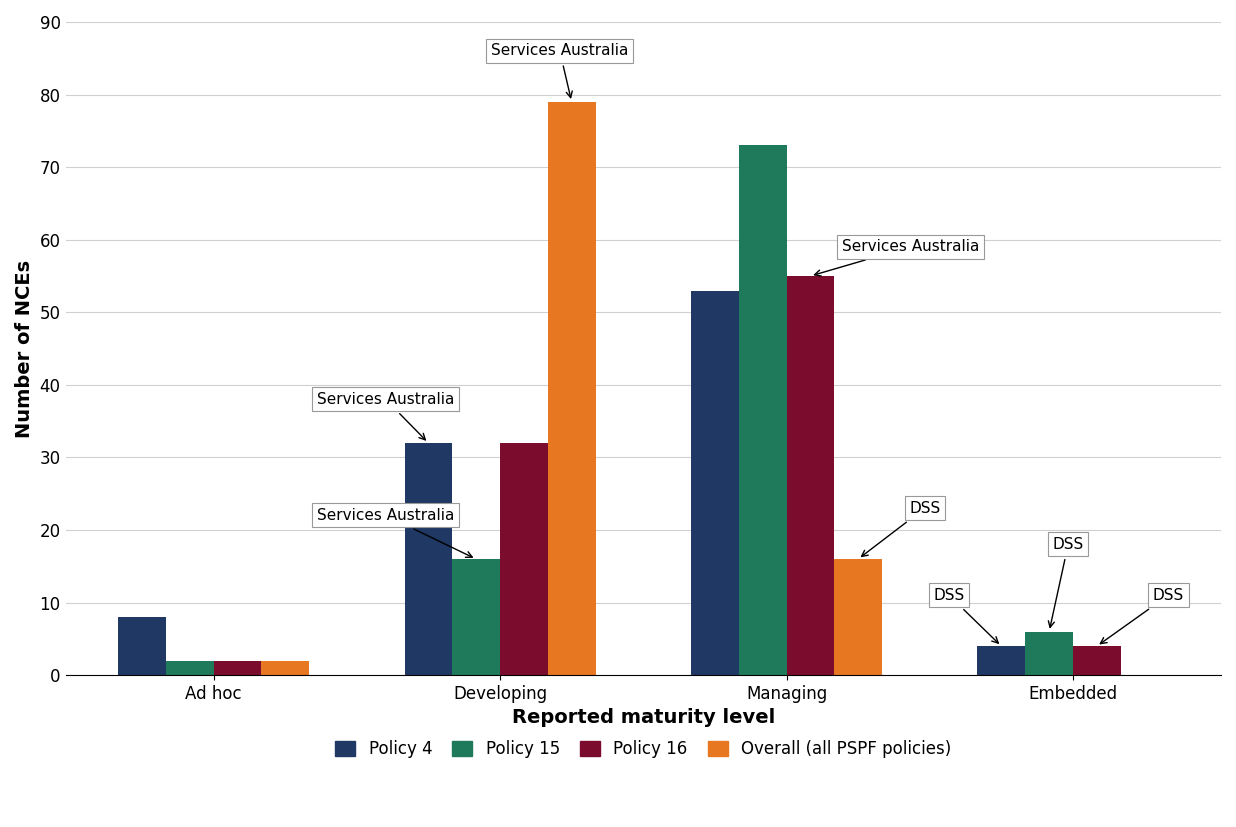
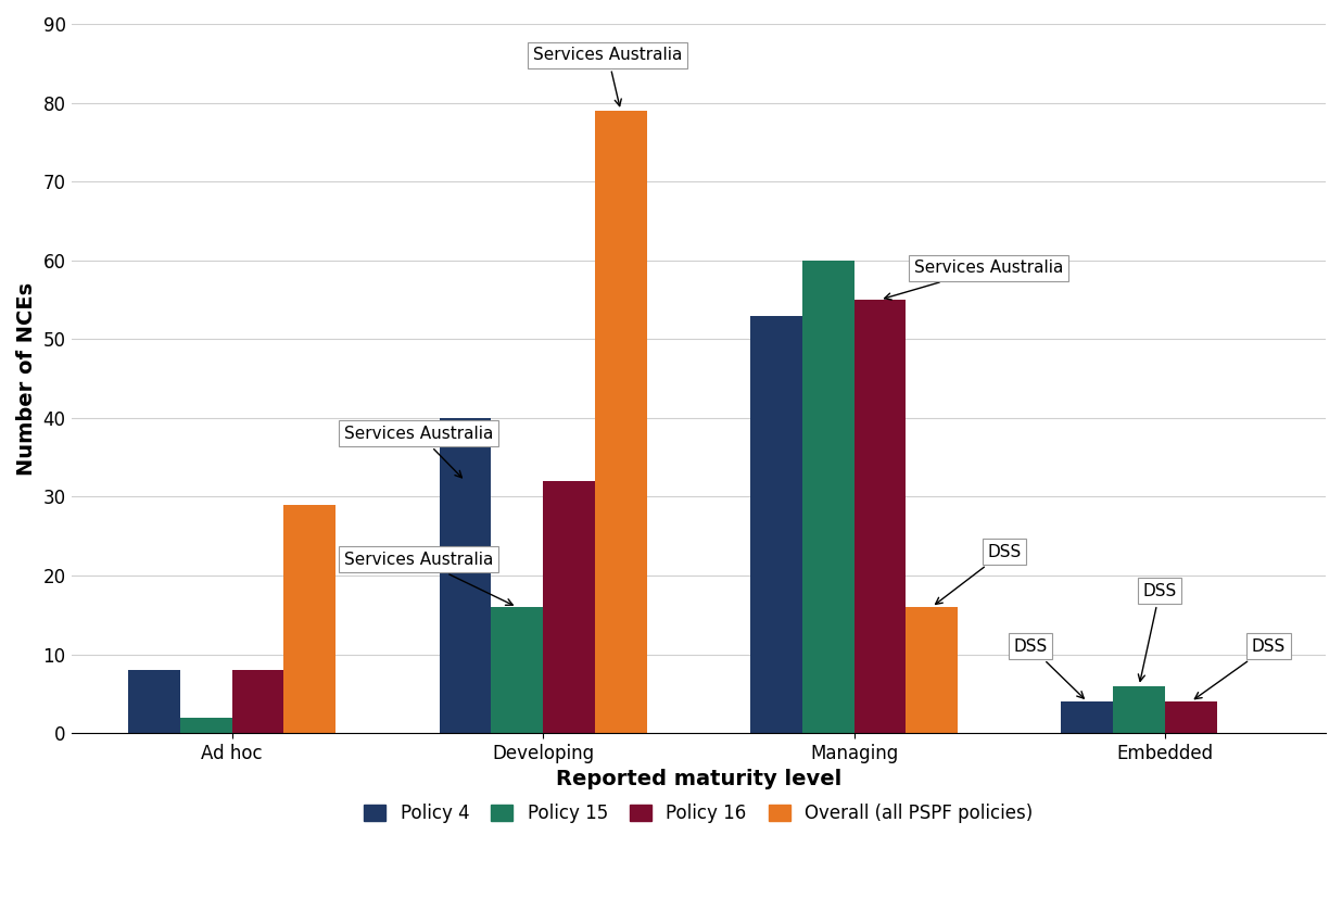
Policy 16/Ad hoc: 2 -> 8
Overall (all PSPF policies)/Ad hoc: 2 -> 29
Policy 4/Developing: 32 -> 40
Policy 15/Managing: 73 -> 60
